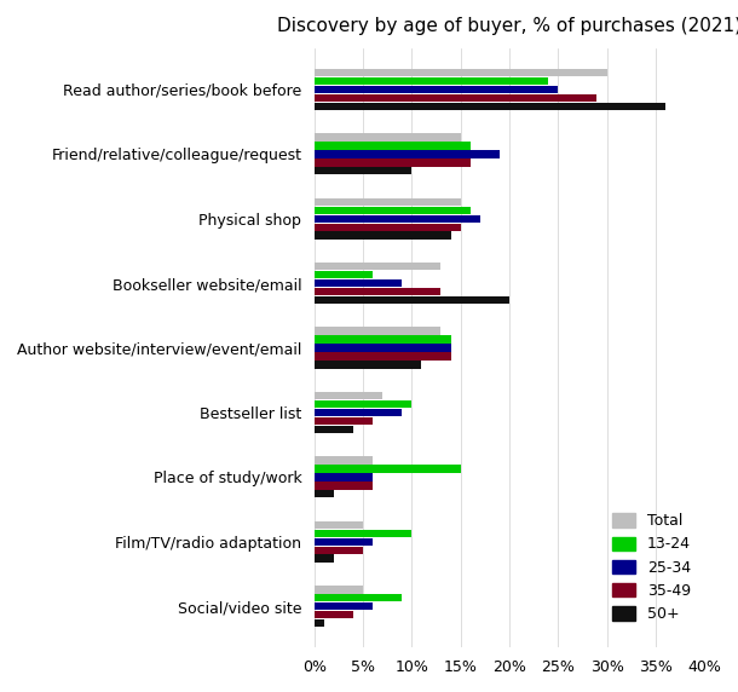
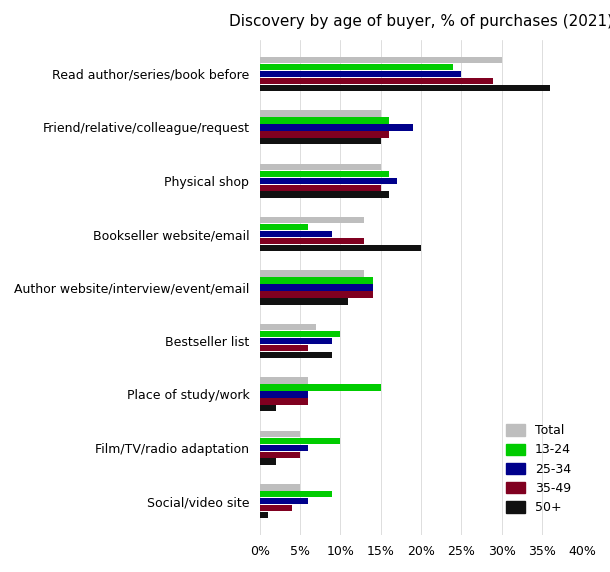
50+/Friend/relative/colleague/request: 10% -> 15%
50+/Physical shop: 14% -> 16%
50+/Bestseller list: 4% -> 9%
